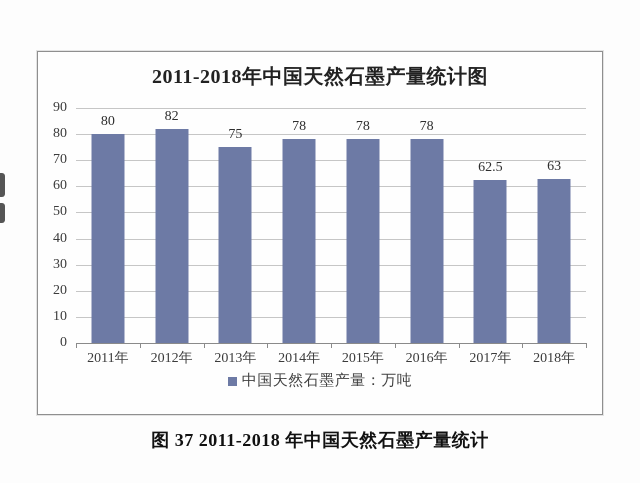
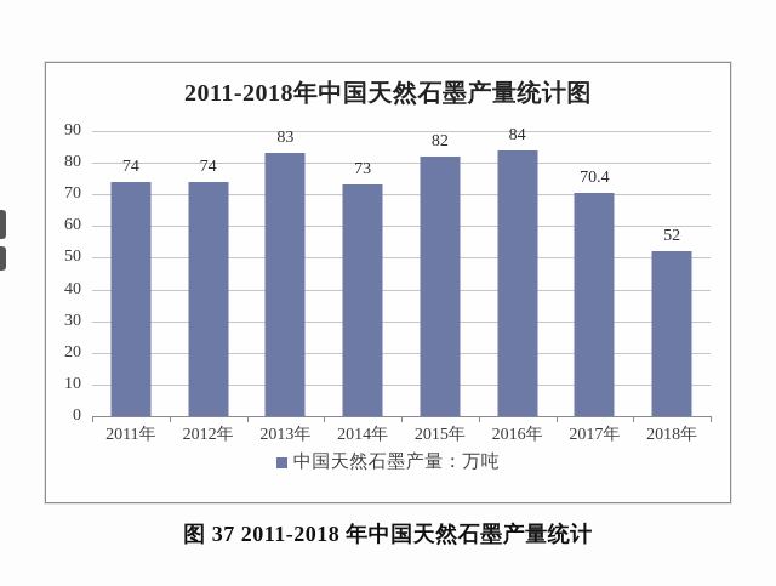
2011年: 80 -> 74
2012年: 82 -> 74
2013年: 75 -> 83
2014年: 78 -> 73
2015年: 78 -> 82
2016年: 78 -> 84
2017年: 62.5 -> 70.4
2018年: 63 -> 52
